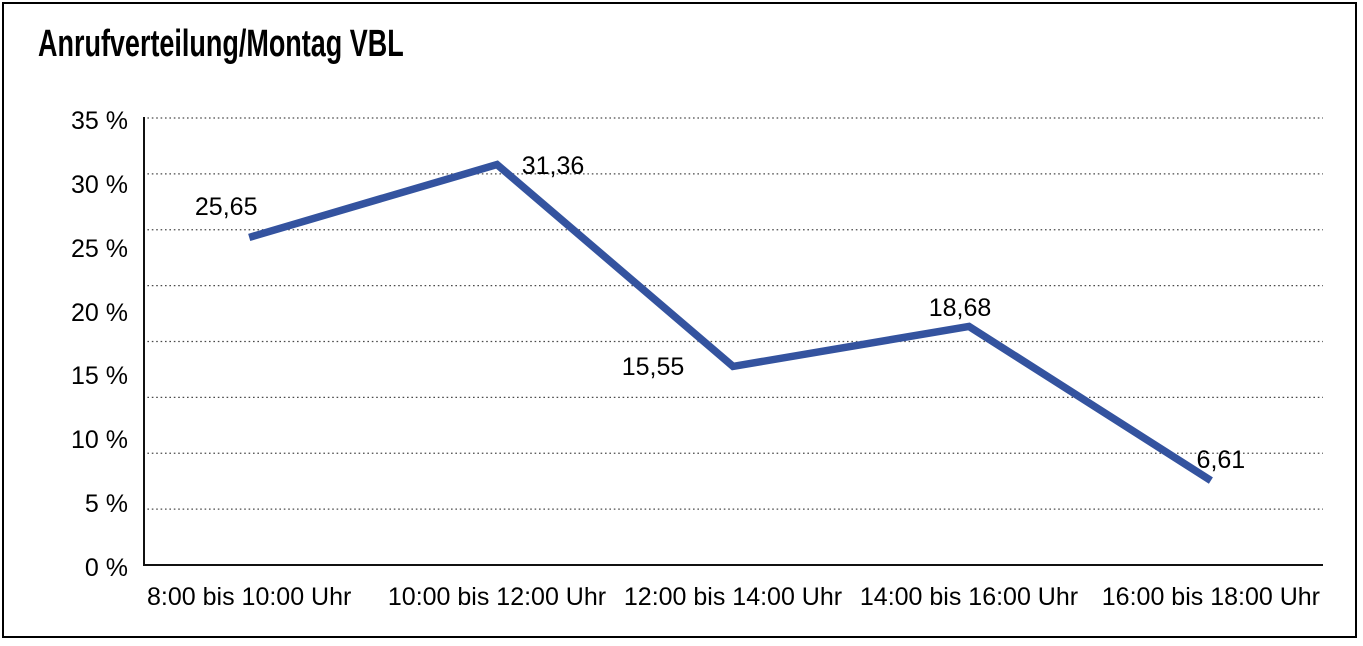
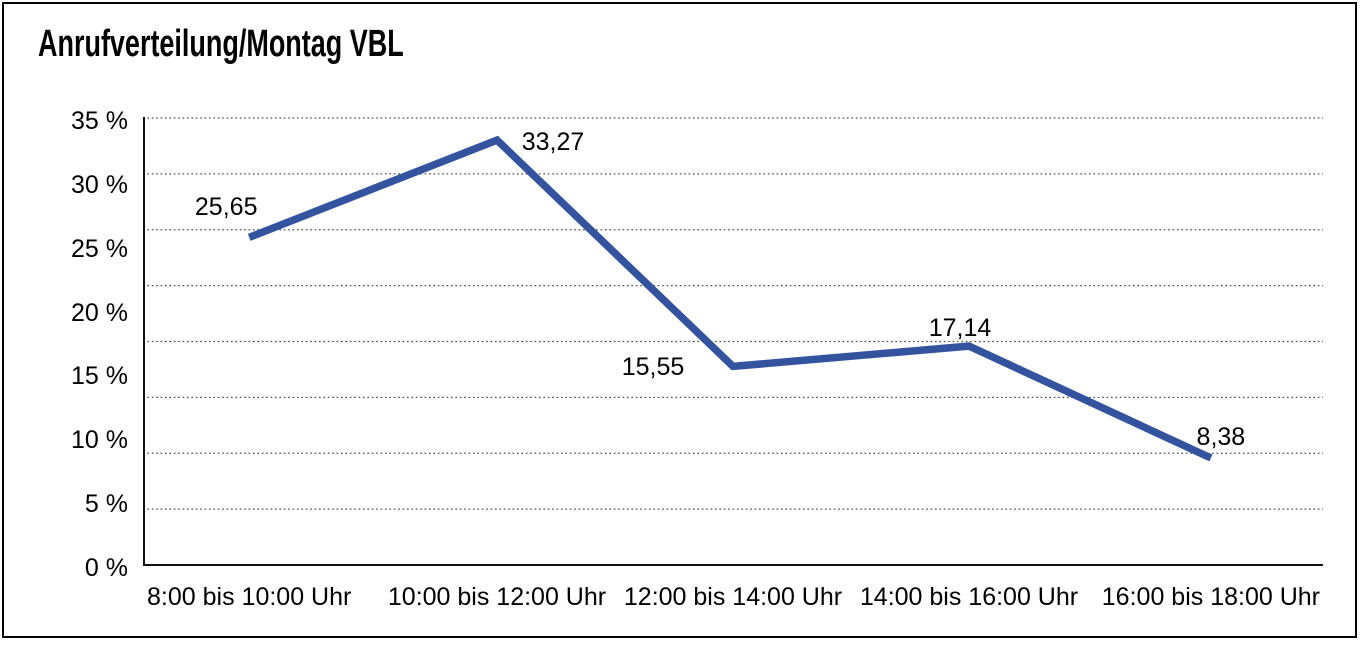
10:00 bis 12:00 Uhr: 31,36 -> 33,27
14:00 bis 16:00 Uhr: 18,68 -> 17,14
16:00 bis 18:00 Uhr: 6,61 -> 8,38
